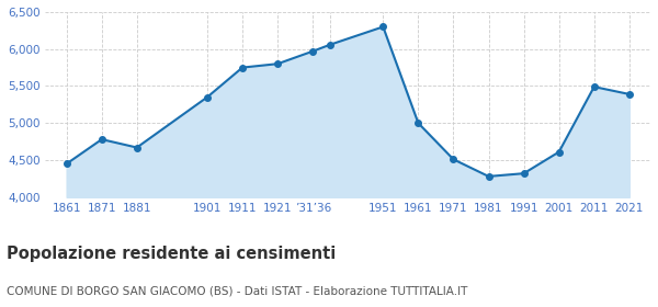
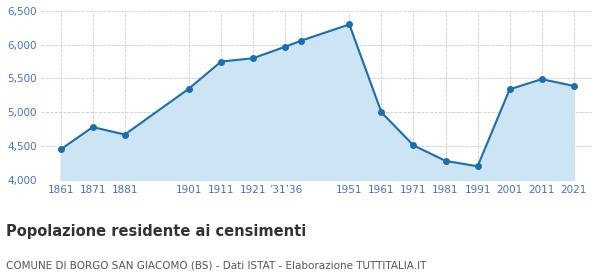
1991: 4,320 -> 4,200
2001: 4,610 -> 5,340
